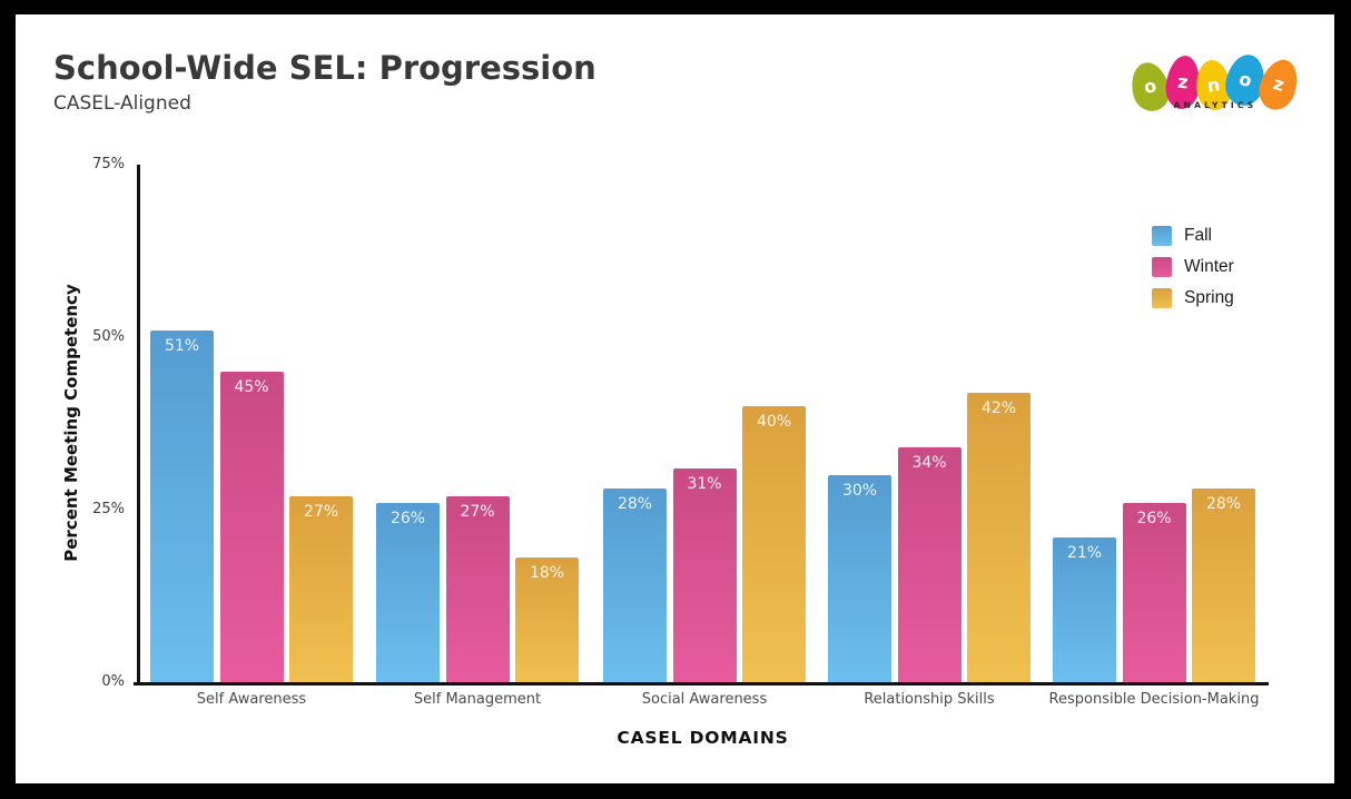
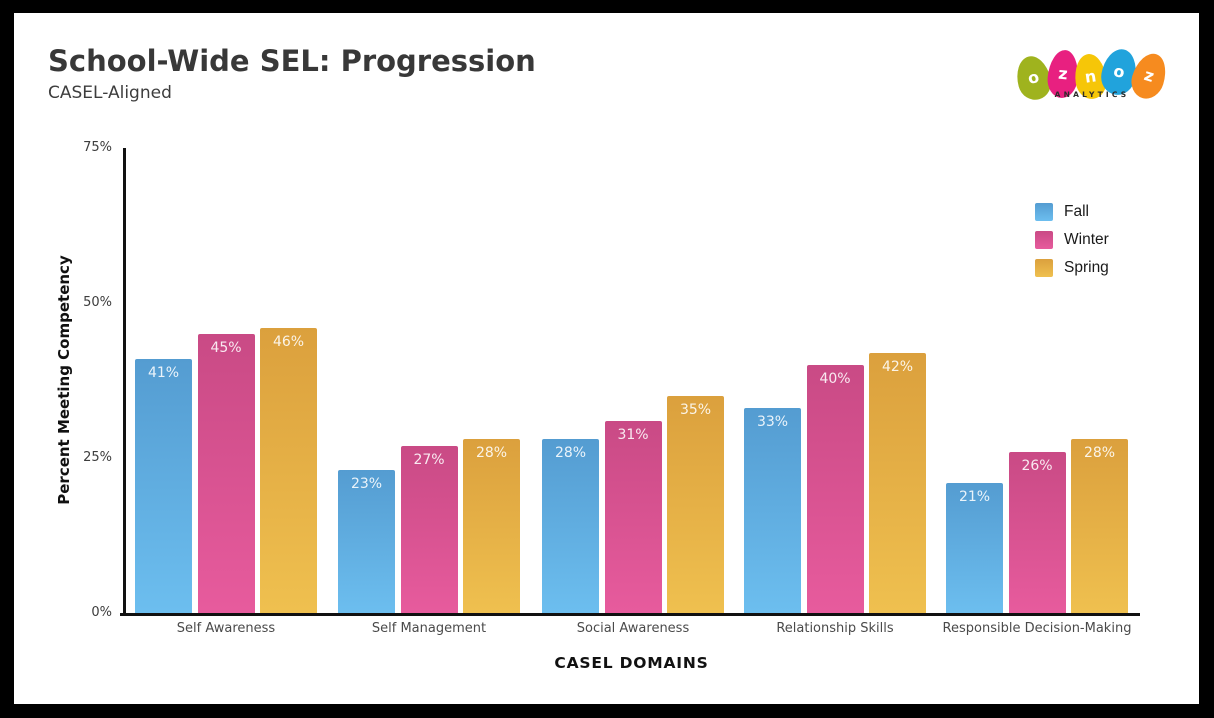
Fall/Self Awareness: 51% -> 41%
Spring/Self Awareness: 27% -> 46%
Fall/Self Management: 26% -> 23%
Spring/Self Management: 18% -> 28%
Spring/Social Awareness: 40% -> 35%
Fall/Relationship Skills: 30% -> 33%
Winter/Relationship Skills: 34% -> 40%
